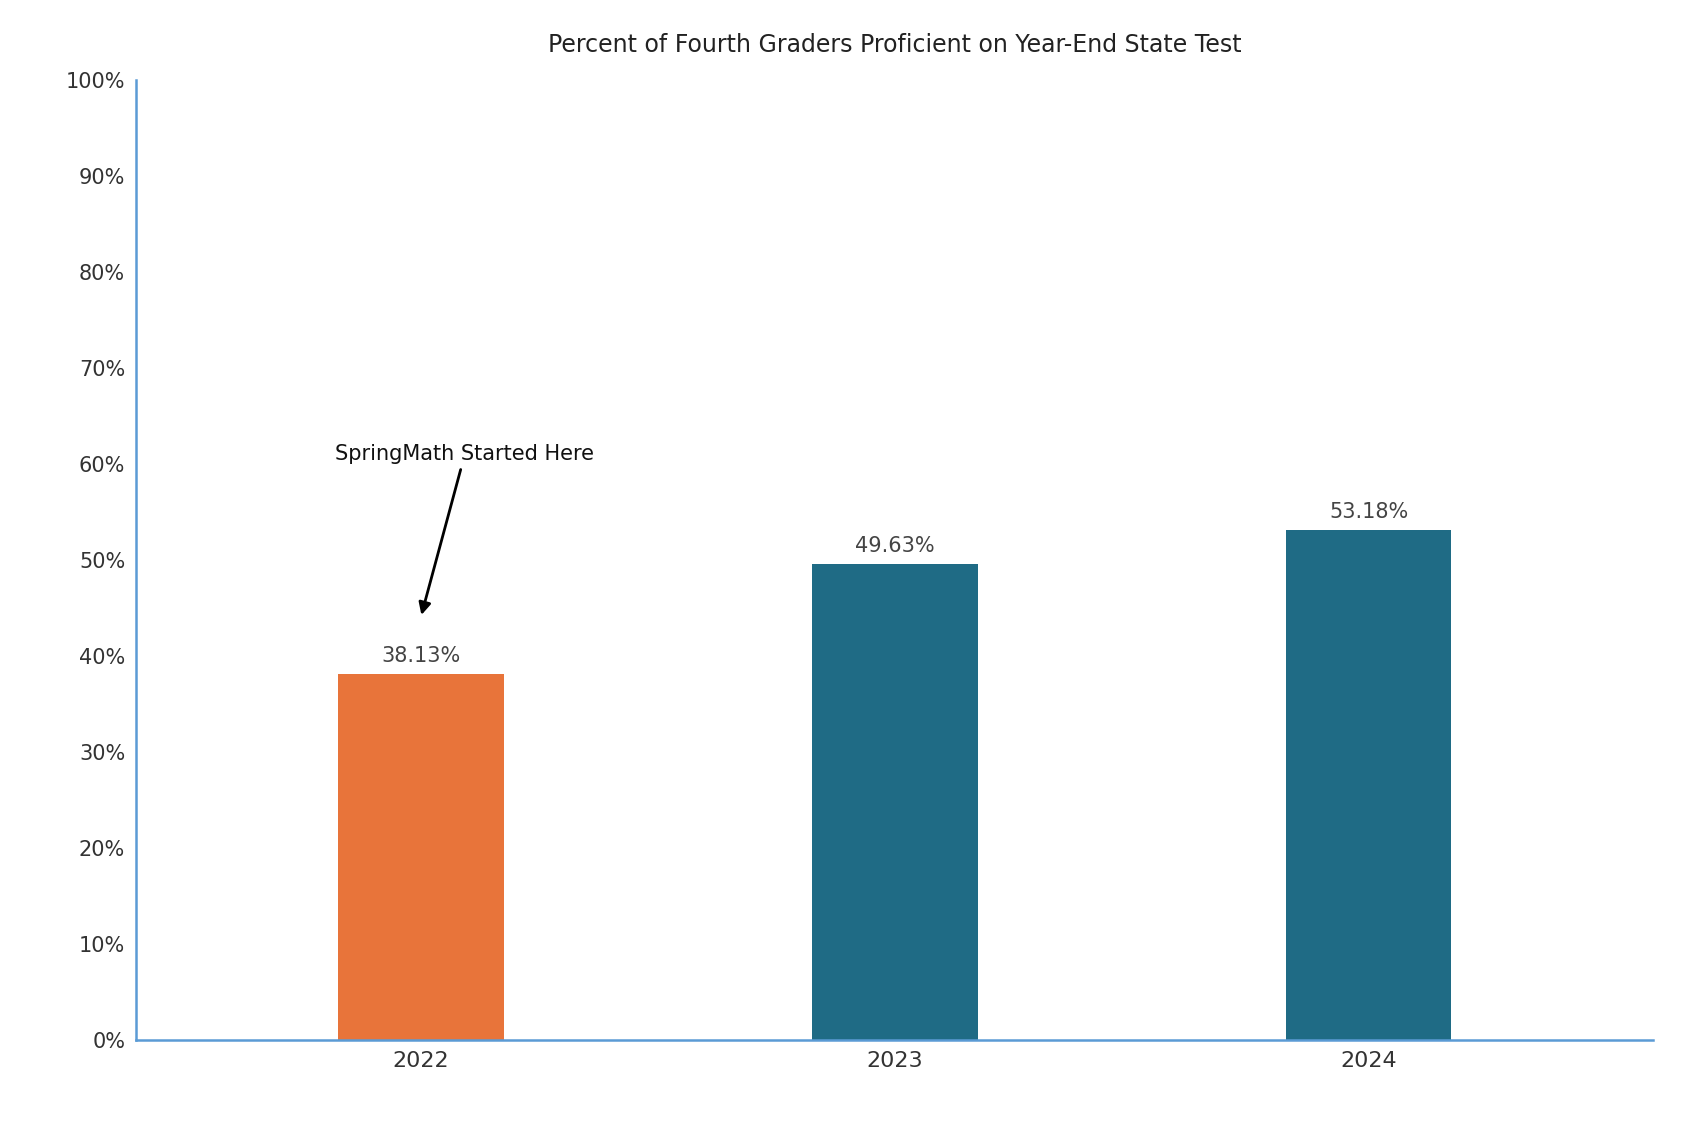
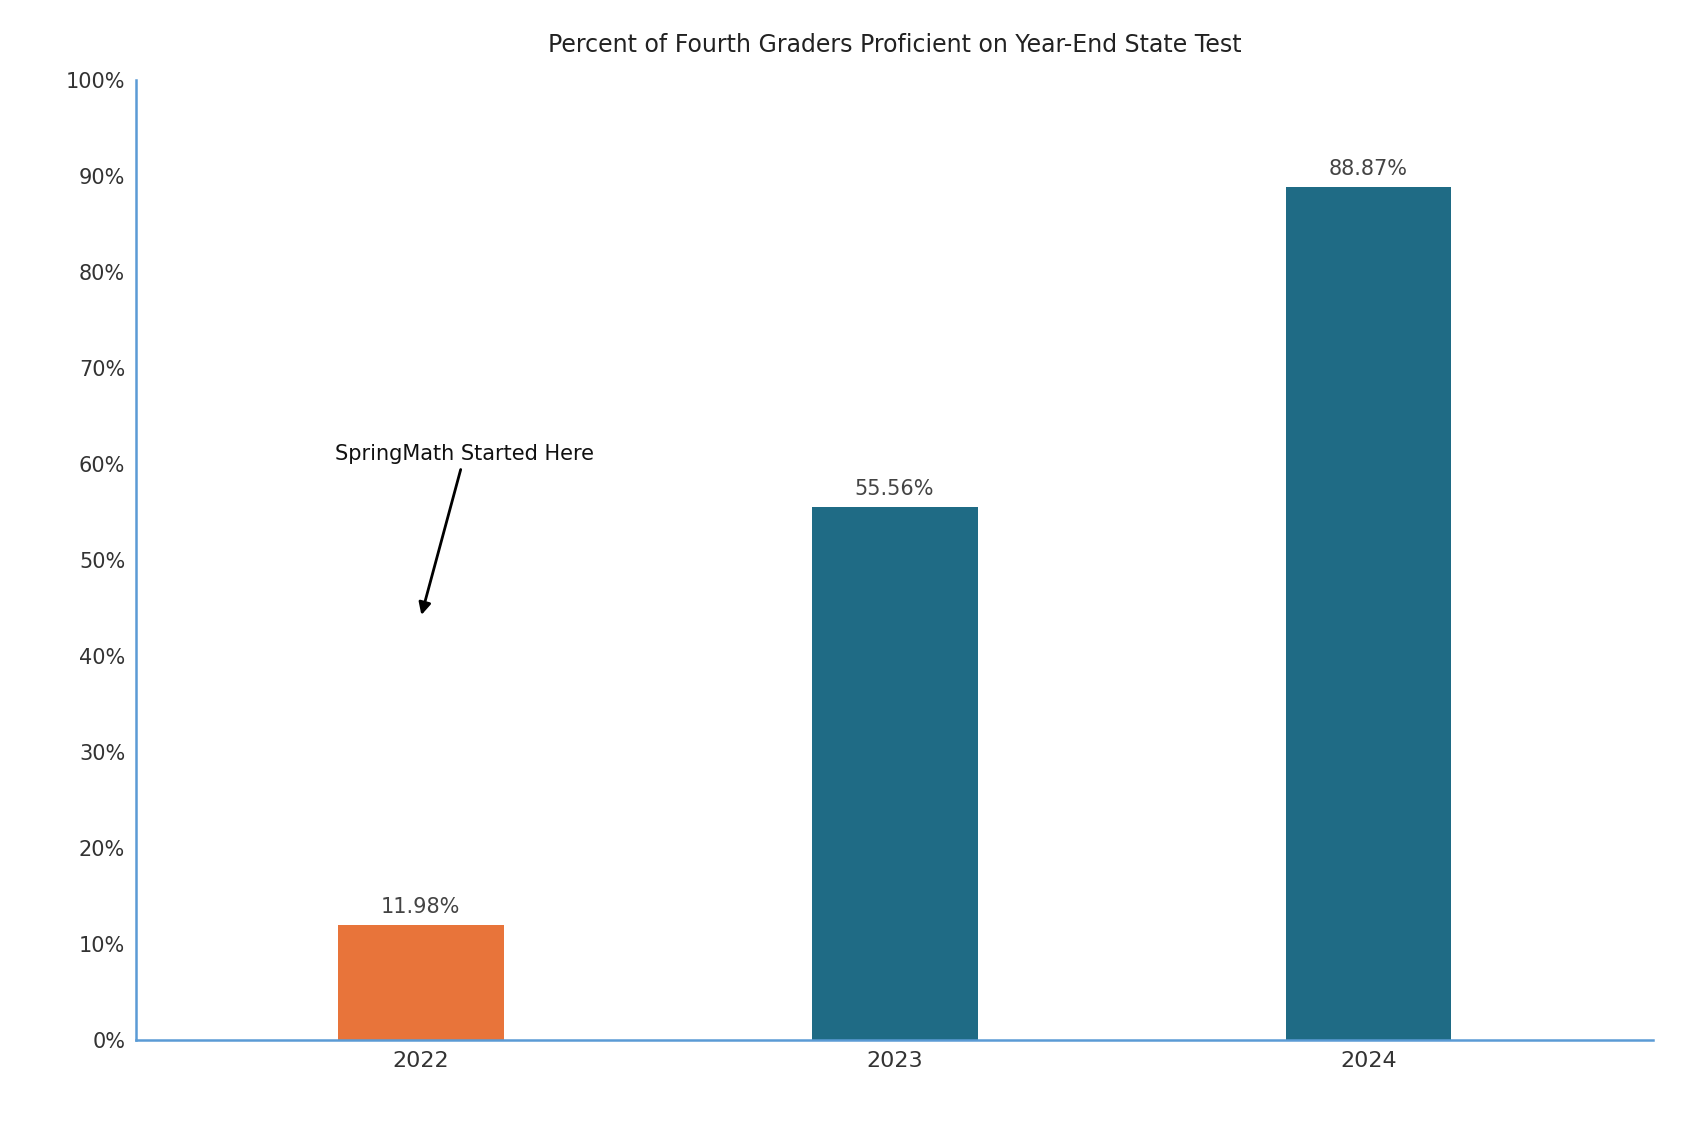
2022: 38.13% -> 11.98%
2023: 49.63% -> 55.56%
2024: 53.18% -> 88.87%
